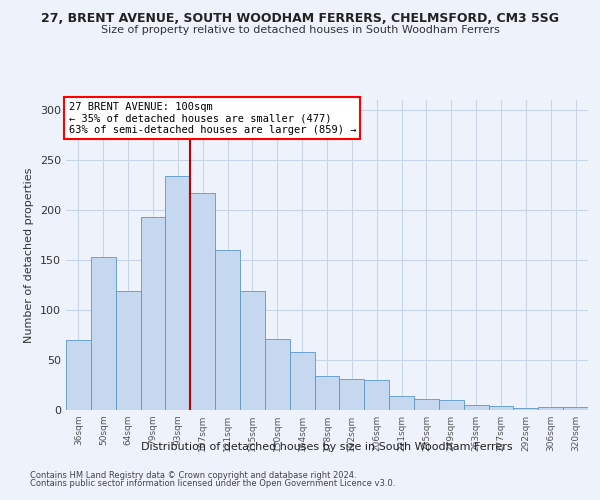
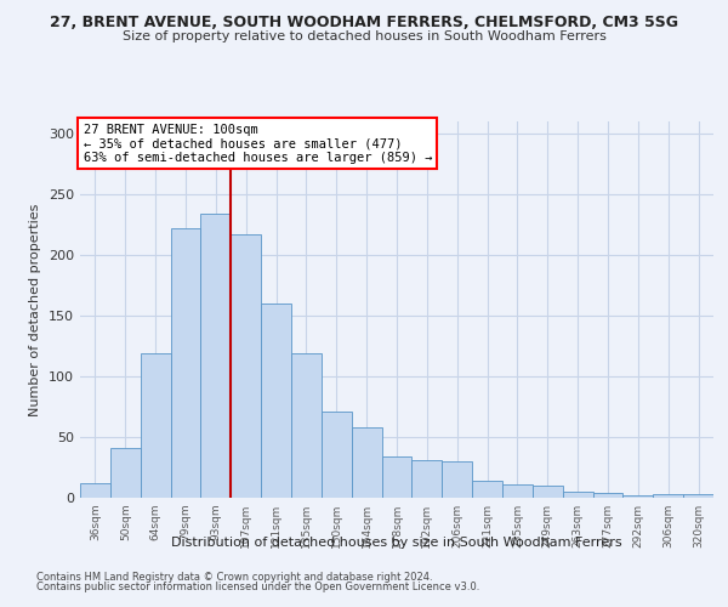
36sqm: 70 -> 12
50sqm: 153 -> 41
79sqm: 193 -> 222
